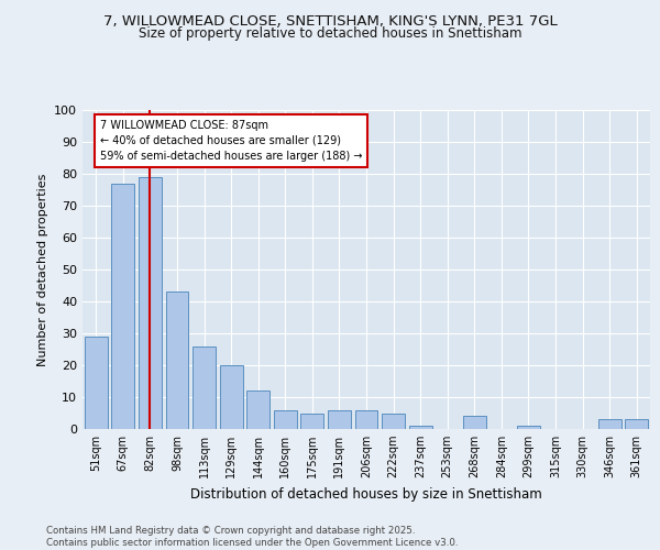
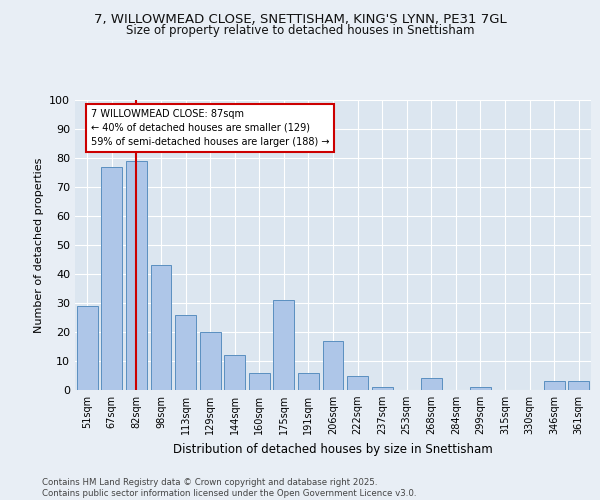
175sqm: 5 -> 31
206sqm: 6 -> 17
